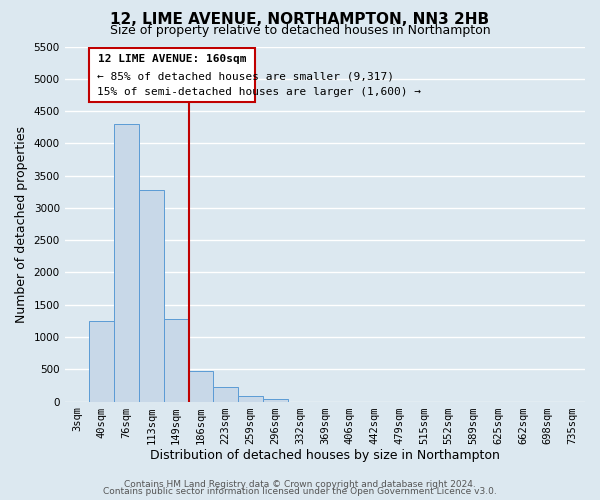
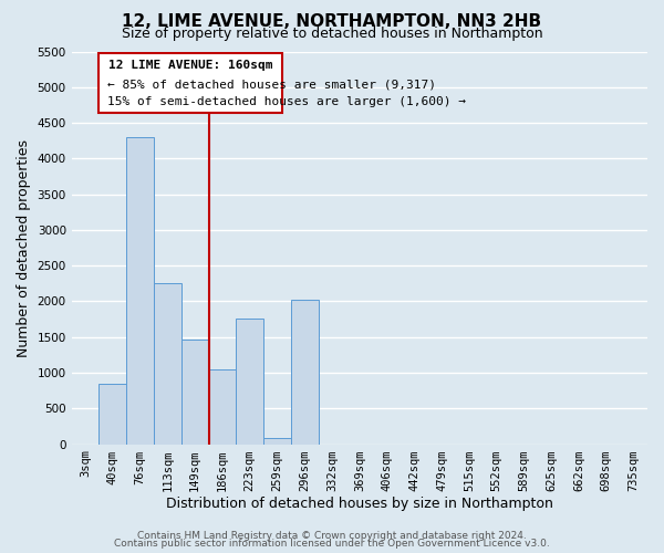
40sqm: 1250 -> 840
113sqm: 3280 -> 2260
149sqm: 1280 -> 1460
186sqm: 470 -> 1040
223sqm: 230 -> 1760
296sqm: 40 -> 2020
